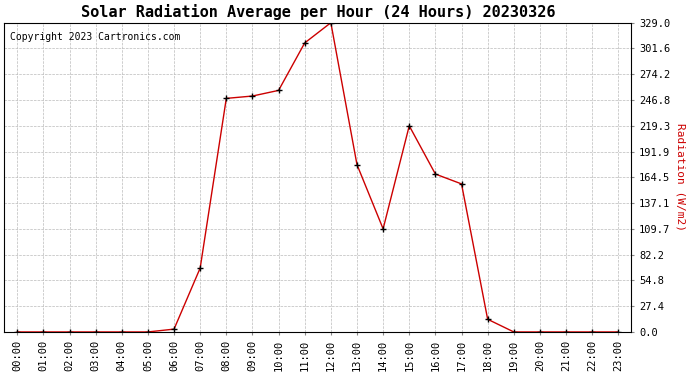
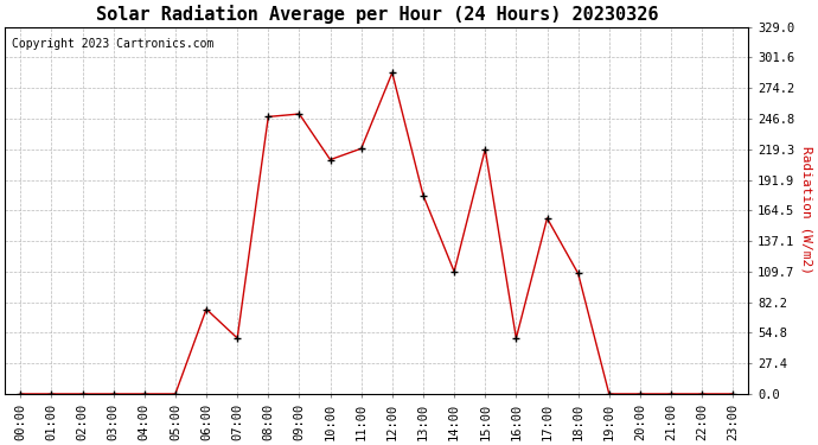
06:00: 3 -> 76
07:00: 68 -> 50
10:00: 257 -> 210
11:00: 308 -> 220
12:00: 329 -> 288
16:00: 168 -> 50
18:00: 14 -> 108
